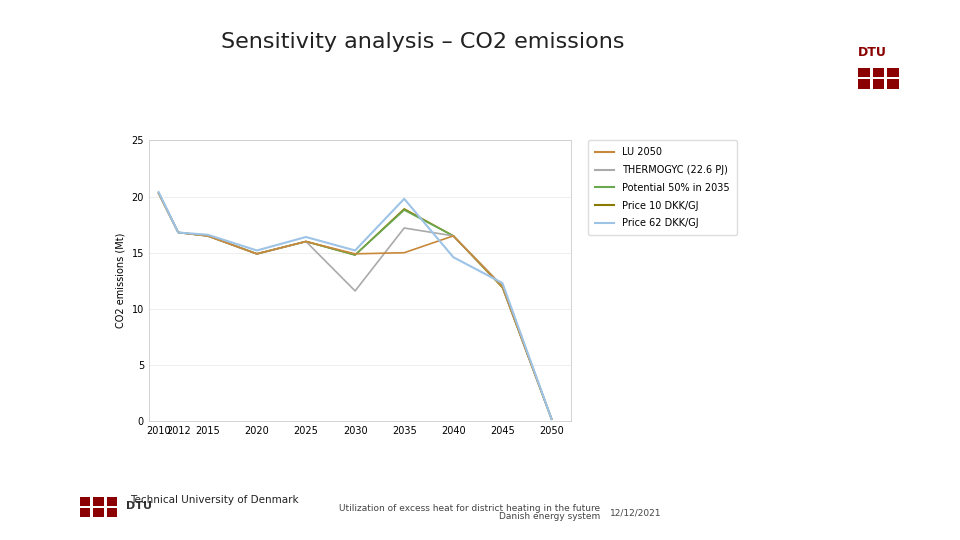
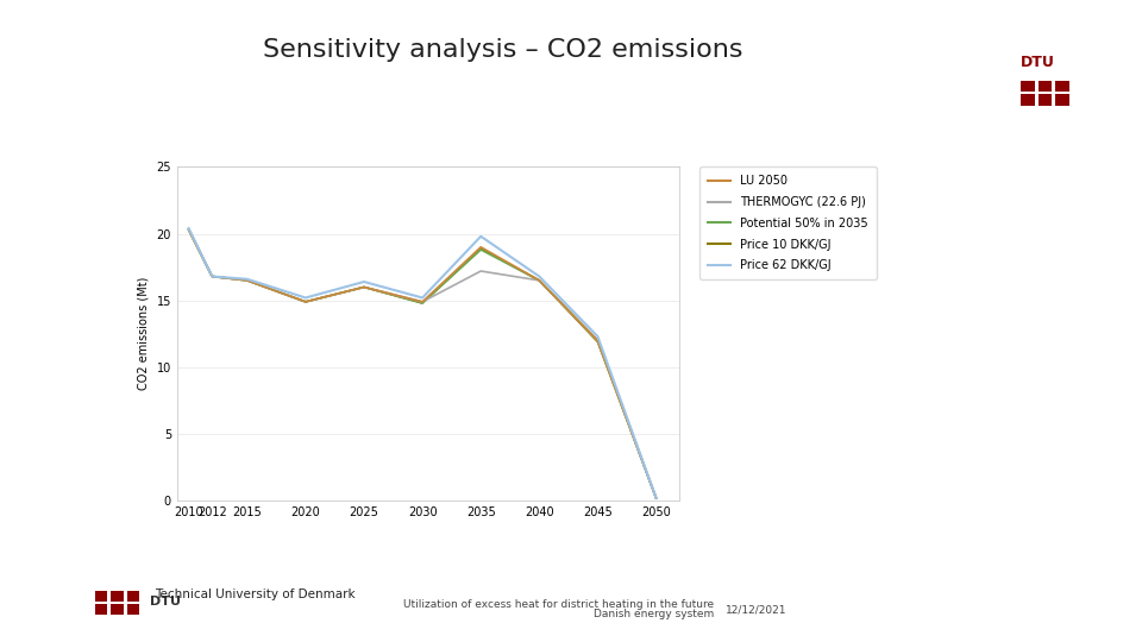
THERMOGYC (22.6 PJ)/2030: 11.6 -> 14.9
LU 2050/2035: 15.0 -> 19.0
Price 62 DKK/GJ/2040: 14.6 -> 16.8
